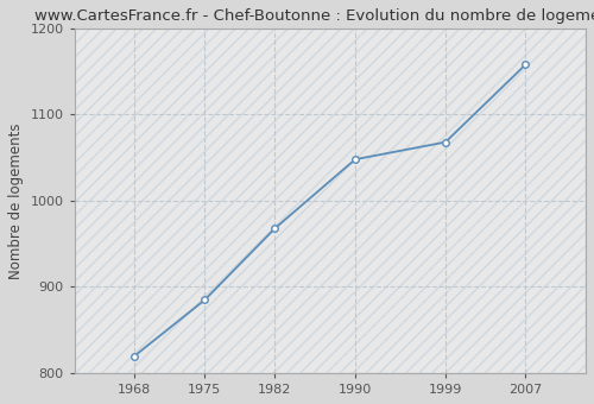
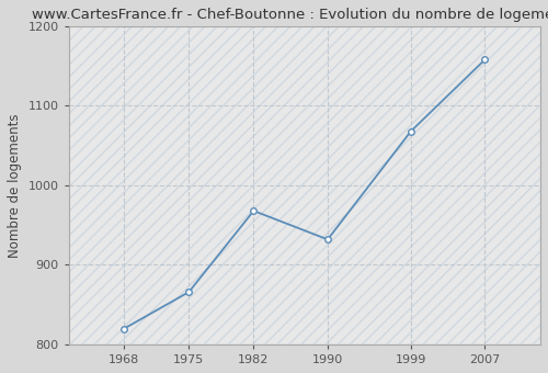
1975: 885 -> 866
1990: 1048 -> 932
